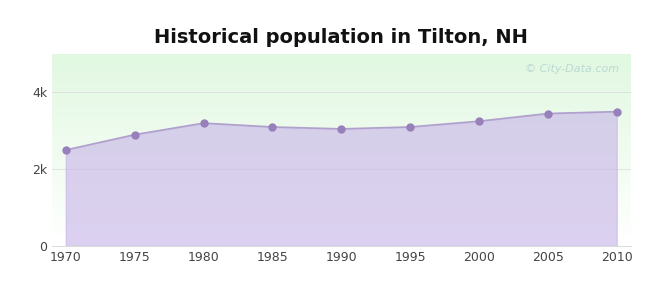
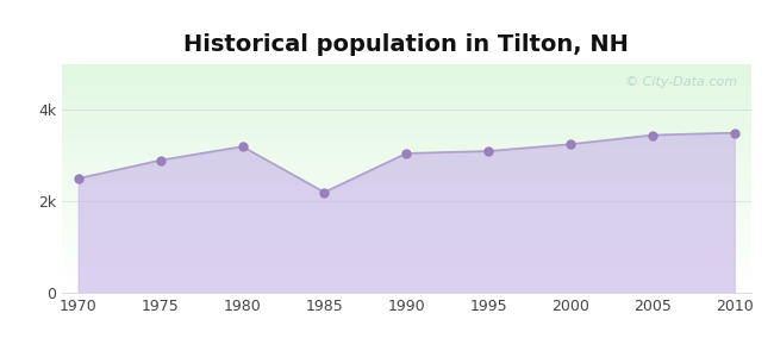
1985: 3.10k -> 2.20k
